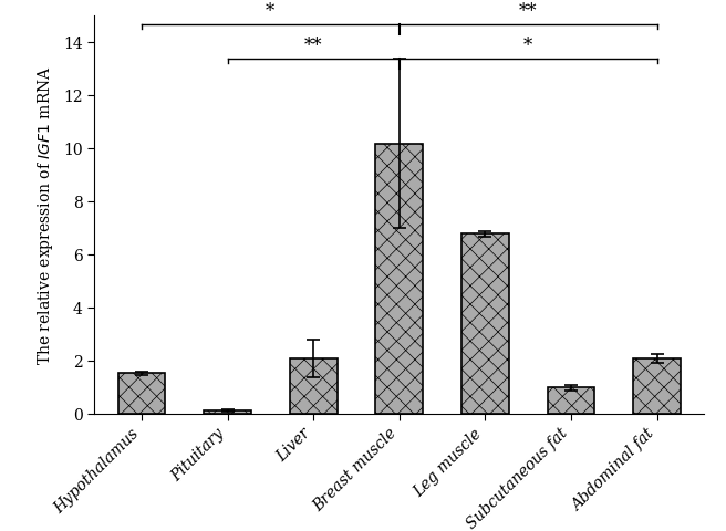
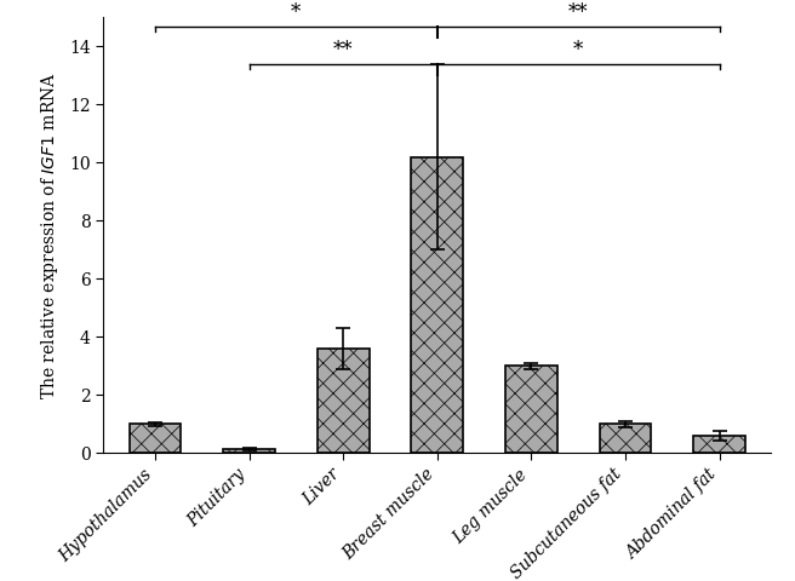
Hypothalamus: 1.55 -> 1.00
Liver: 2.10 -> 3.60
Leg muscle: 6.80 -> 3.00
Abdominal fat: 2.10 -> 0.60
